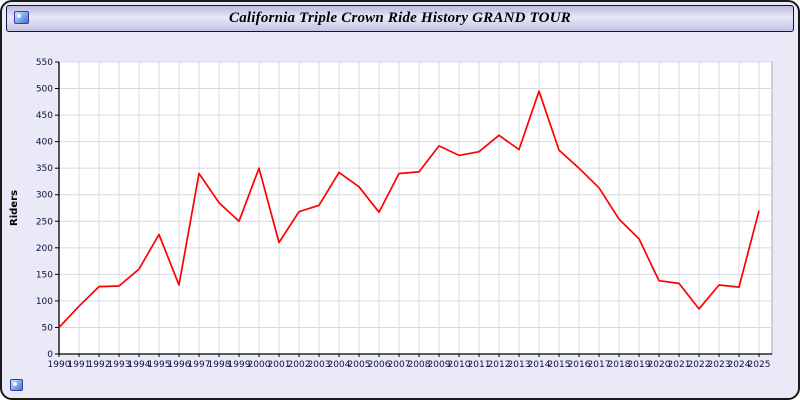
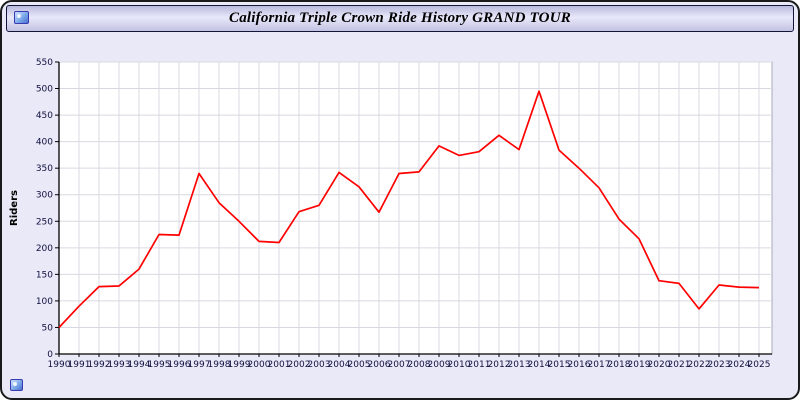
1996: 130 -> 220
2000: 350 -> 210
2025: 270 -> 120
